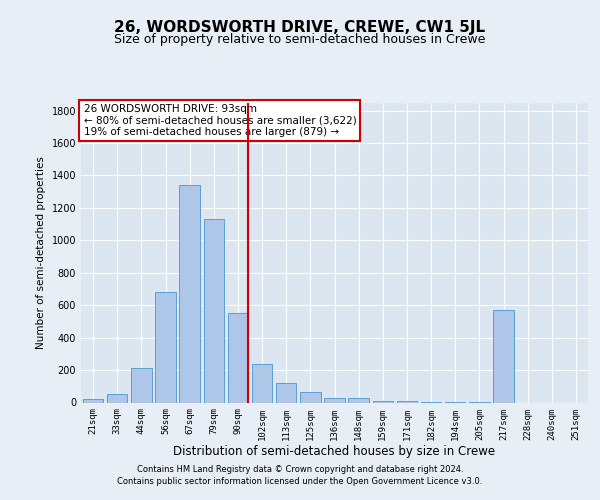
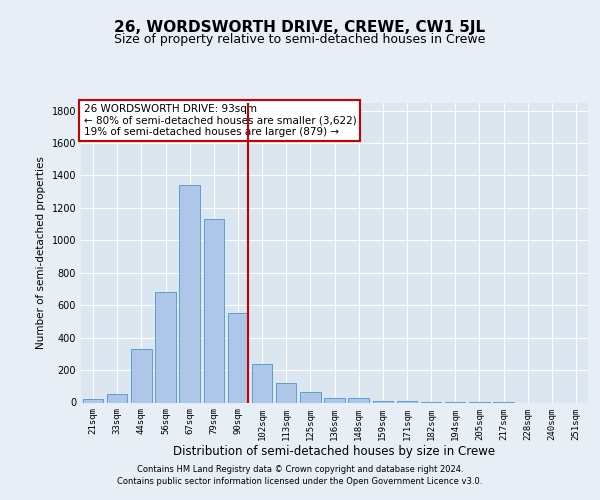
44sqm: 210 -> 330
217sqm: 570 -> 0
